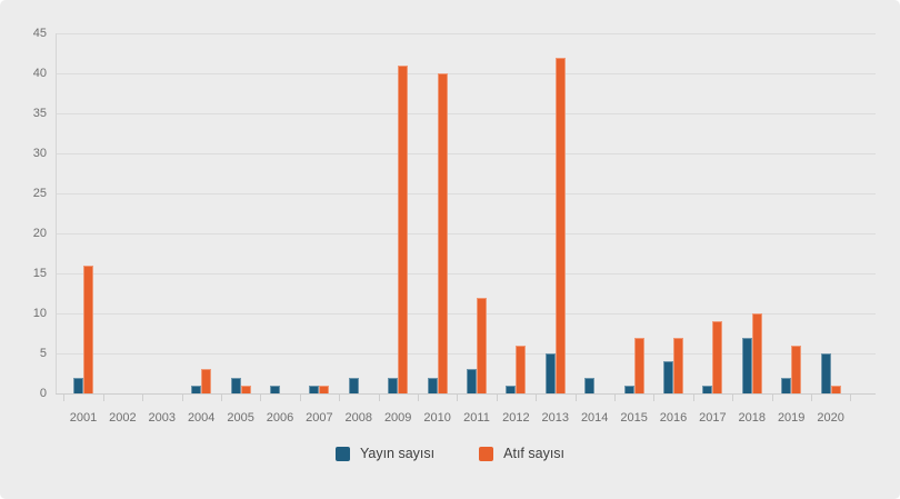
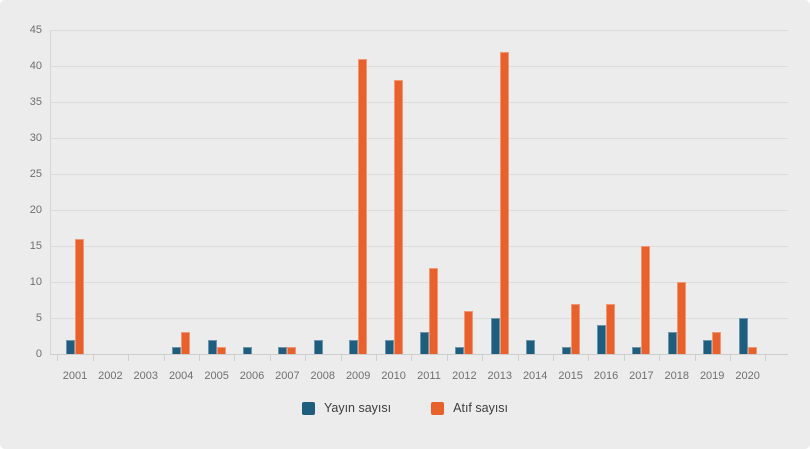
Atıf sayısı/2010: 40 -> 38
Atıf sayısı/2017: 9 -> 15
Yayın sayısı/2018: 7 -> 3
Atıf sayısı/2019: 6 -> 3
